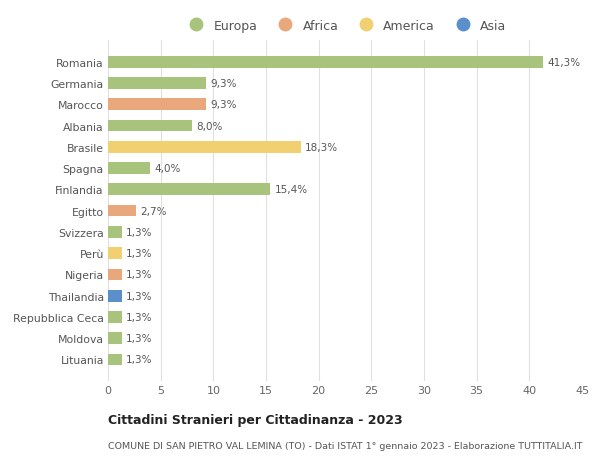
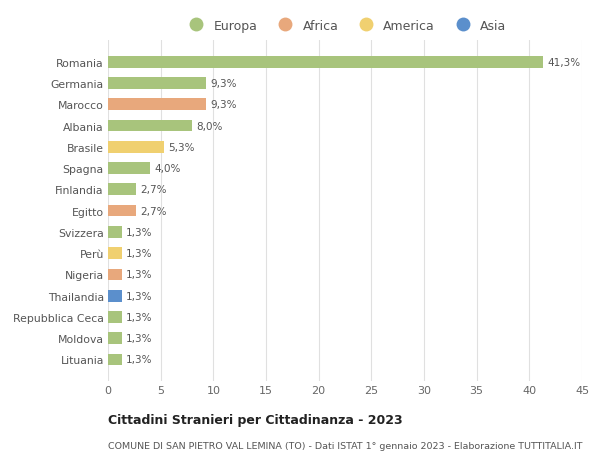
Brasile: 18,3% -> 5,3%
Finlandia: 15,4% -> 2,7%
